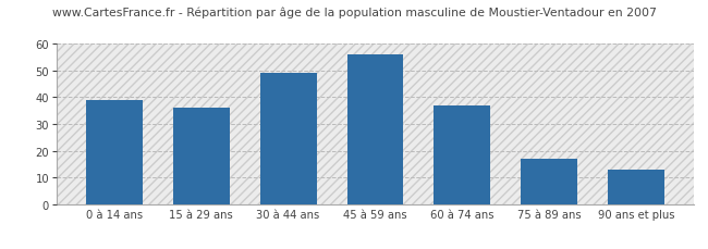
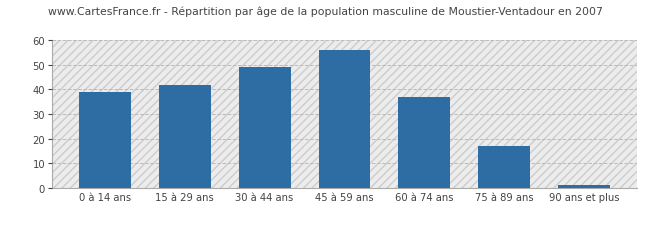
15 à 29 ans: 36 -> 42
90 ans et plus: 13 -> 1
